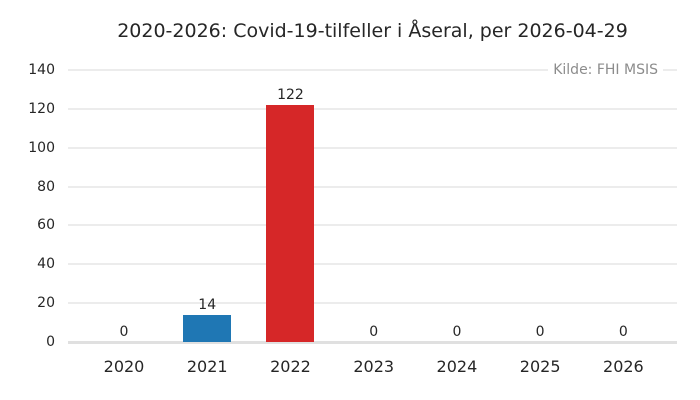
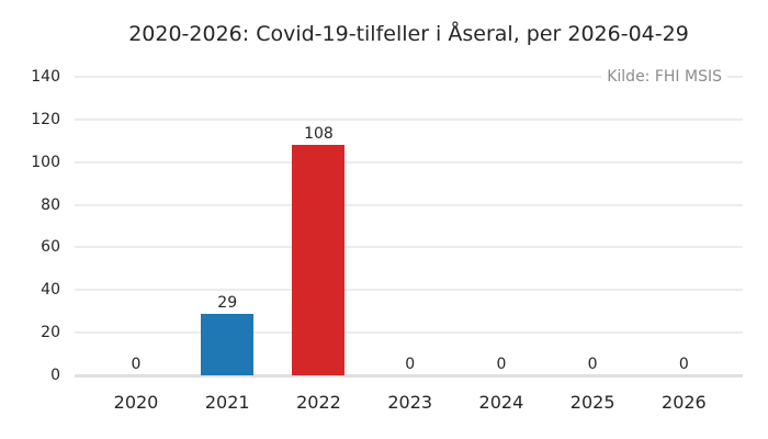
2021: 14 -> 29
2022: 122 -> 108
